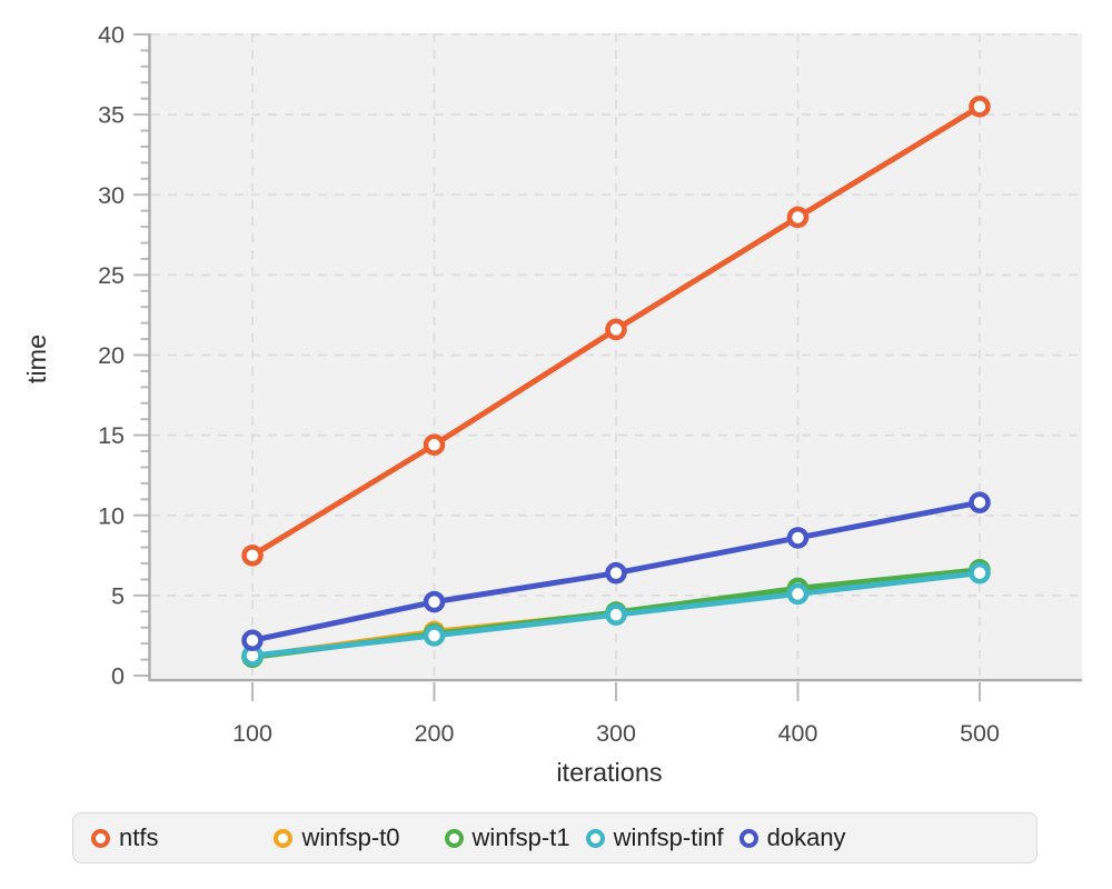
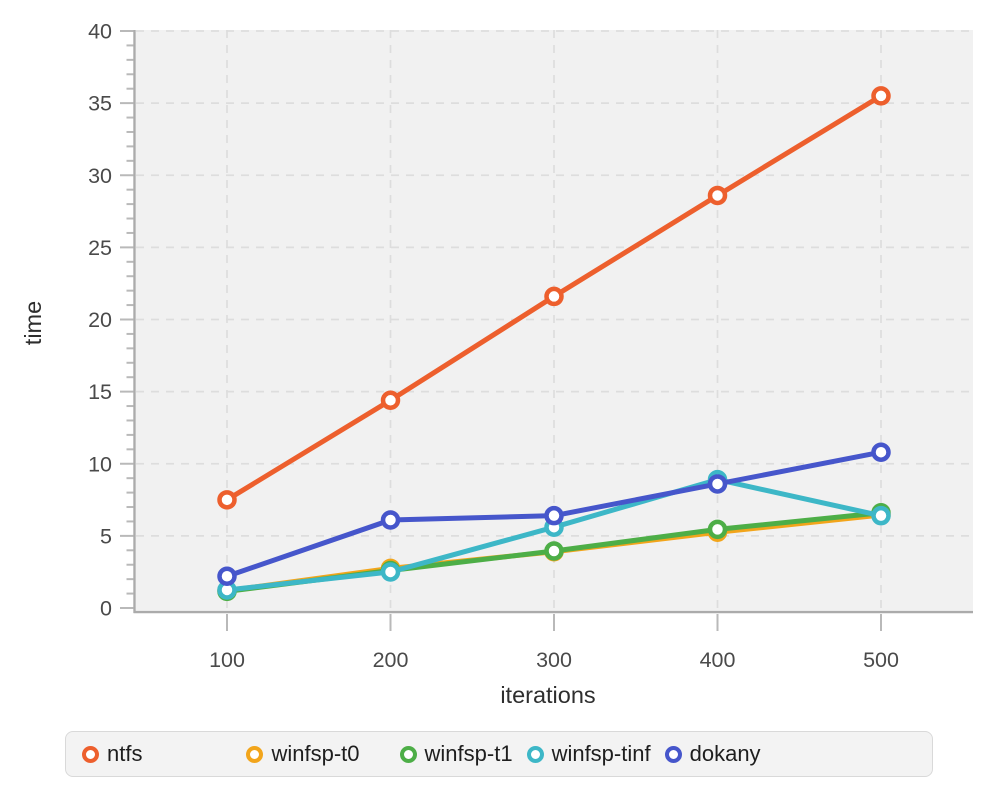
dokany/200: 4.6 -> 6.1
winfsp-tinf/300: 3.8 -> 5.6
winfsp-tinf/400: 5.1 -> 8.9
